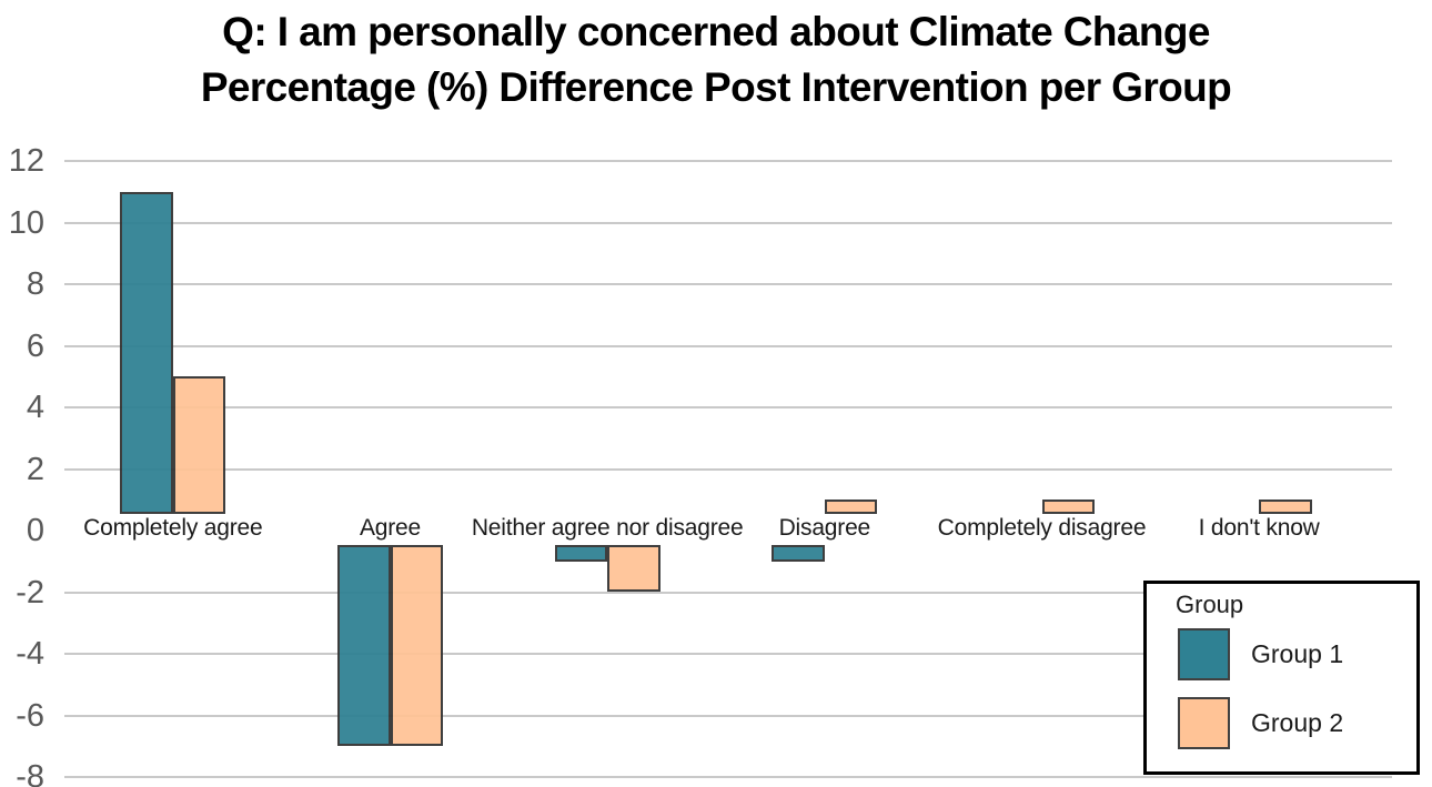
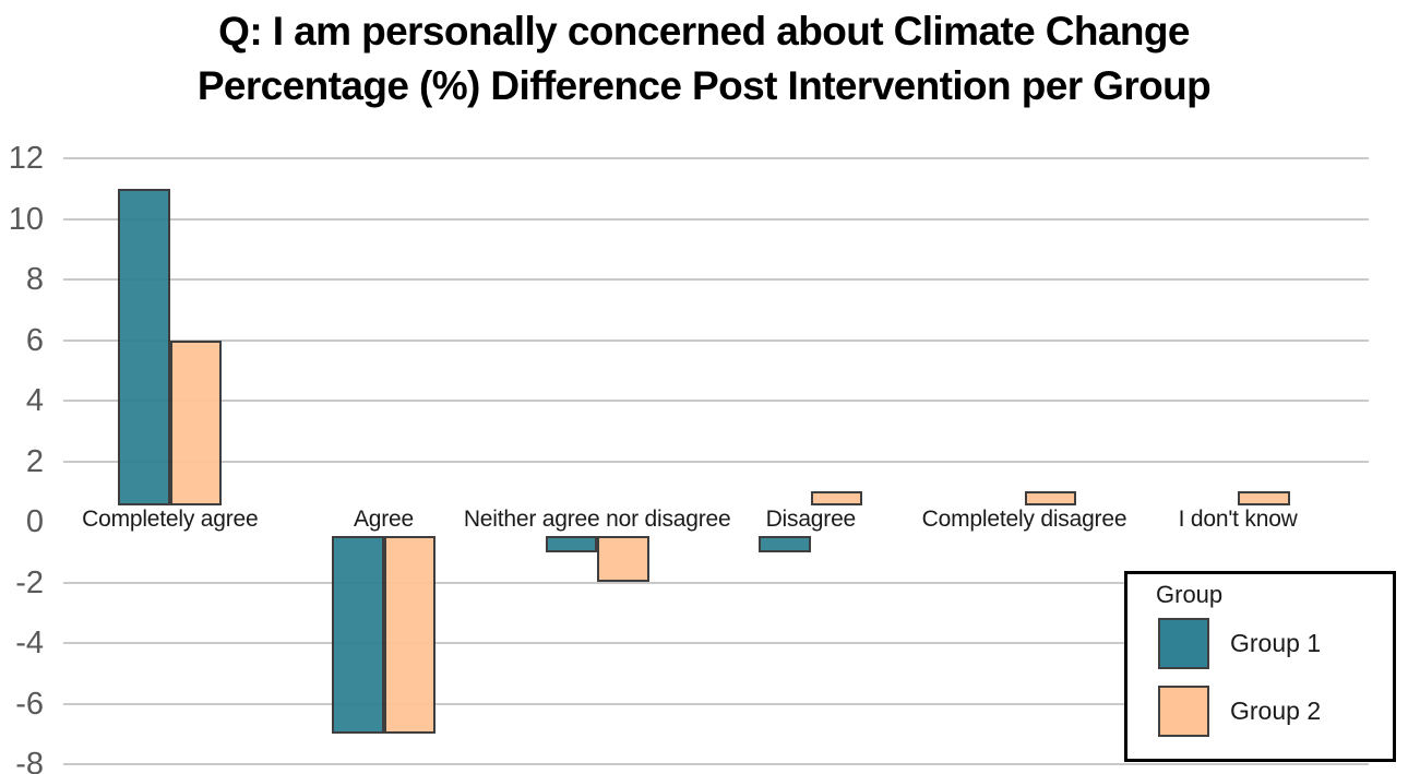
Group 2/Completely agree: 5 -> 6
